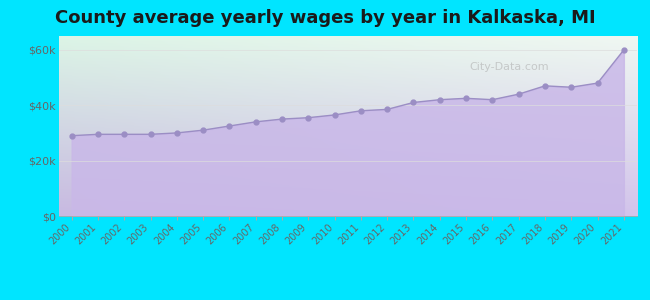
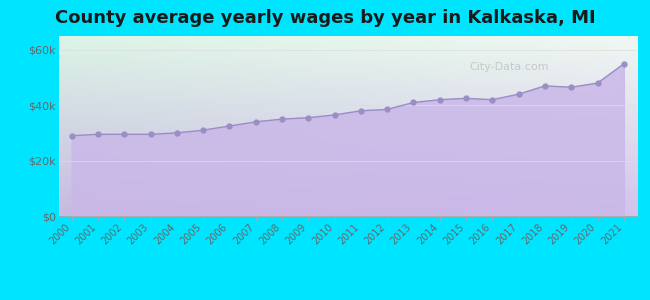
2021: $60.0k -> $55.0k
